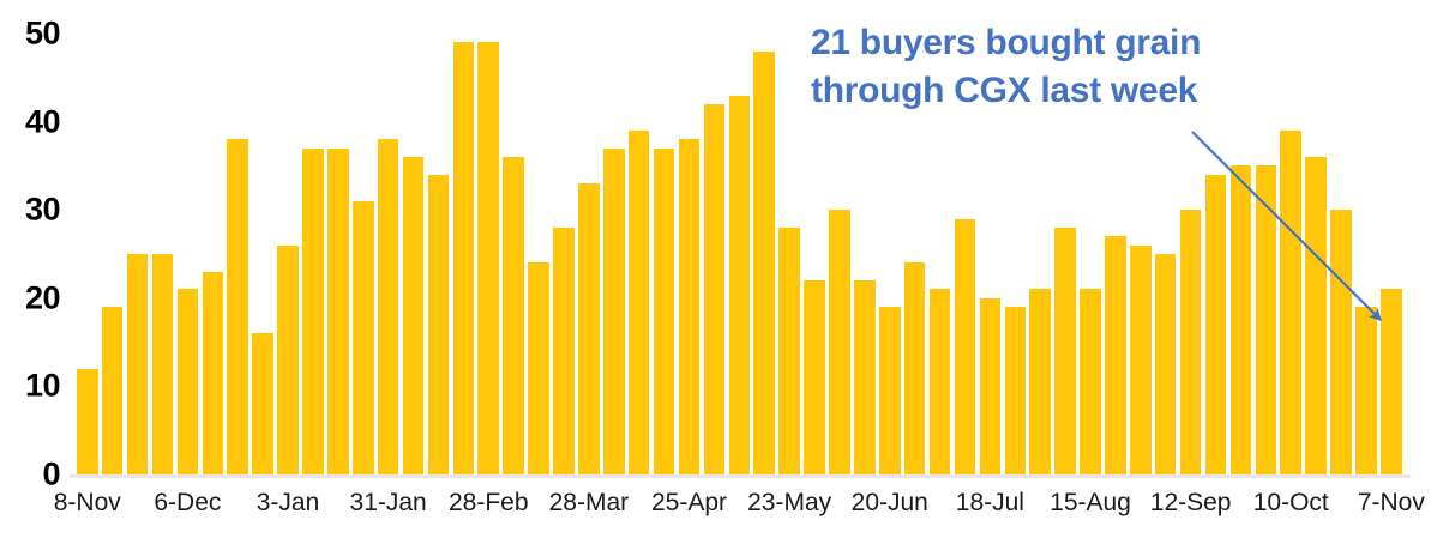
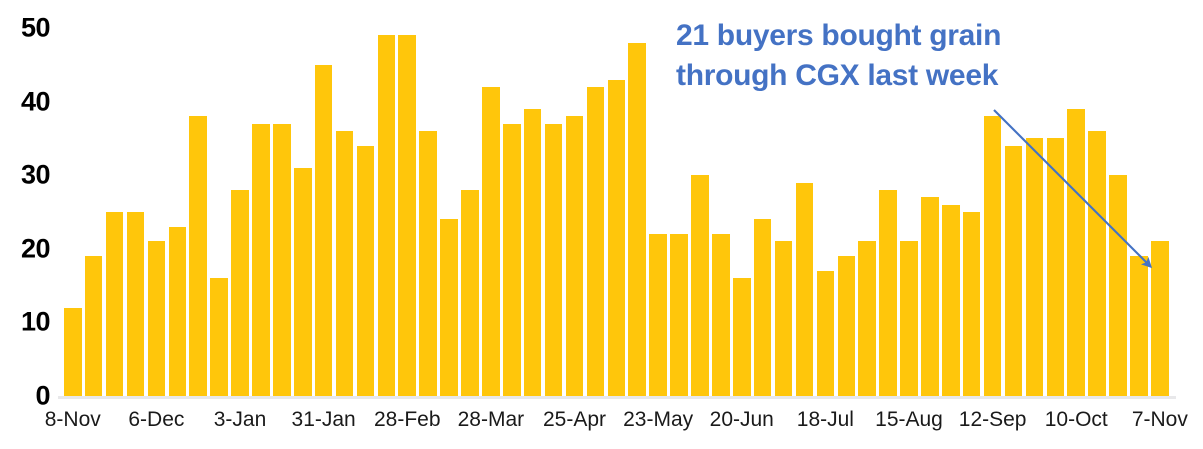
3-Jan: 26 -> 28
31-Jan: 38 -> 45
28-Mar: 33 -> 42
23-May: 28 -> 22
20-Jun: 19 -> 16
18-Jul: 20 -> 17
12-Sep: 30 -> 38
